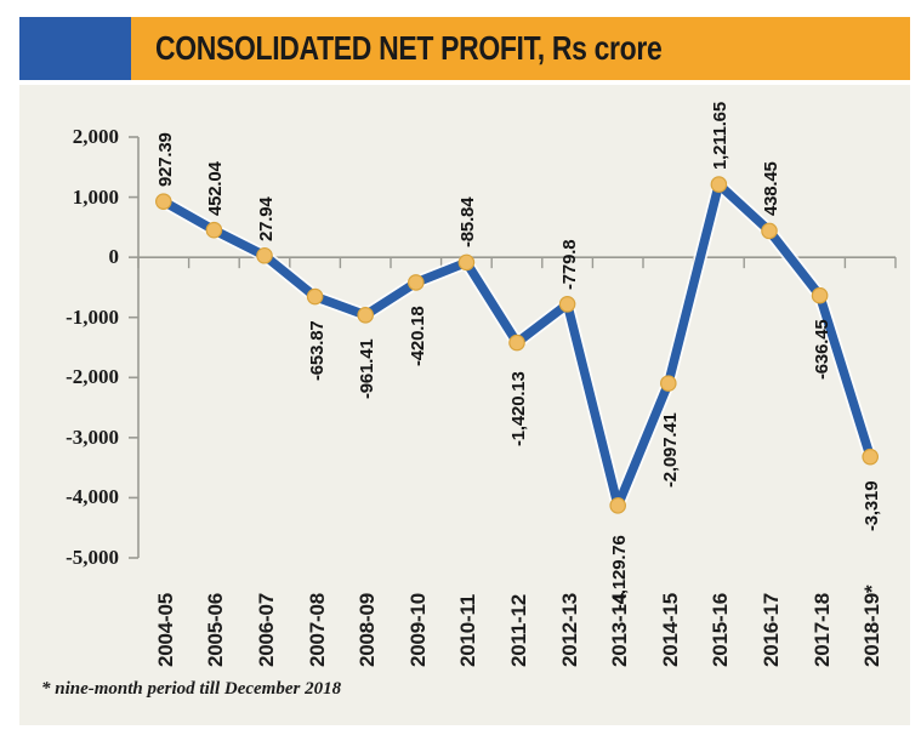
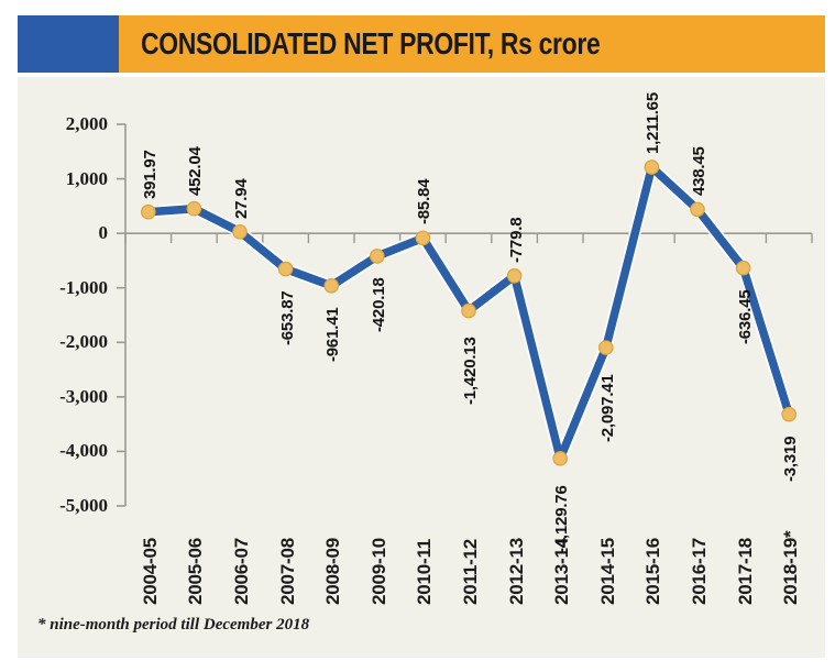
2004-05: 927.39 -> 391.97
